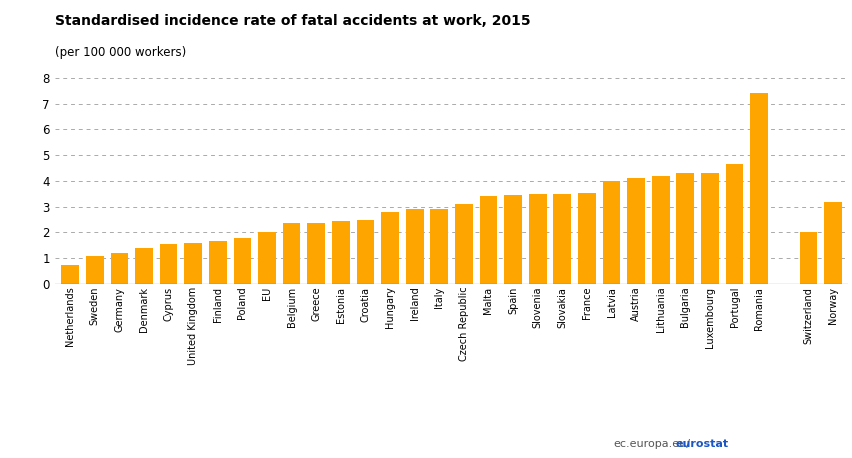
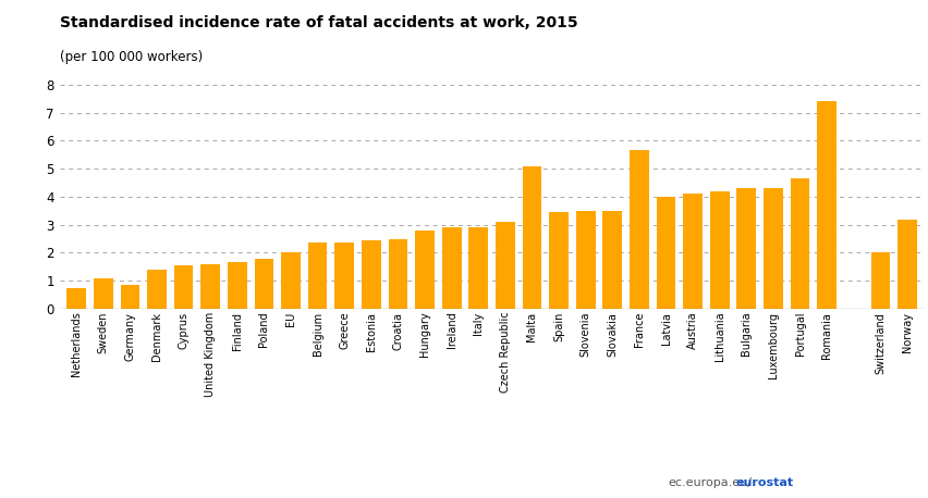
Germany: 1.20 -> 0.85
Malta: 3.40 -> 5.10
France: 3.55 -> 5.65
